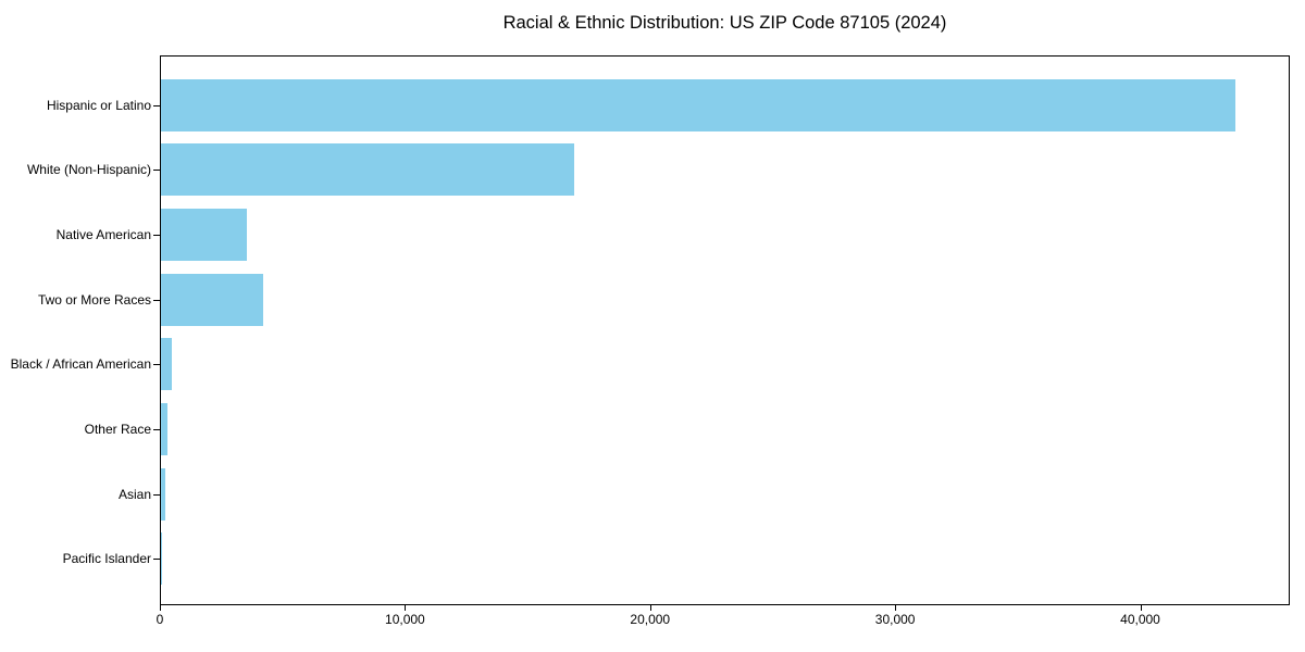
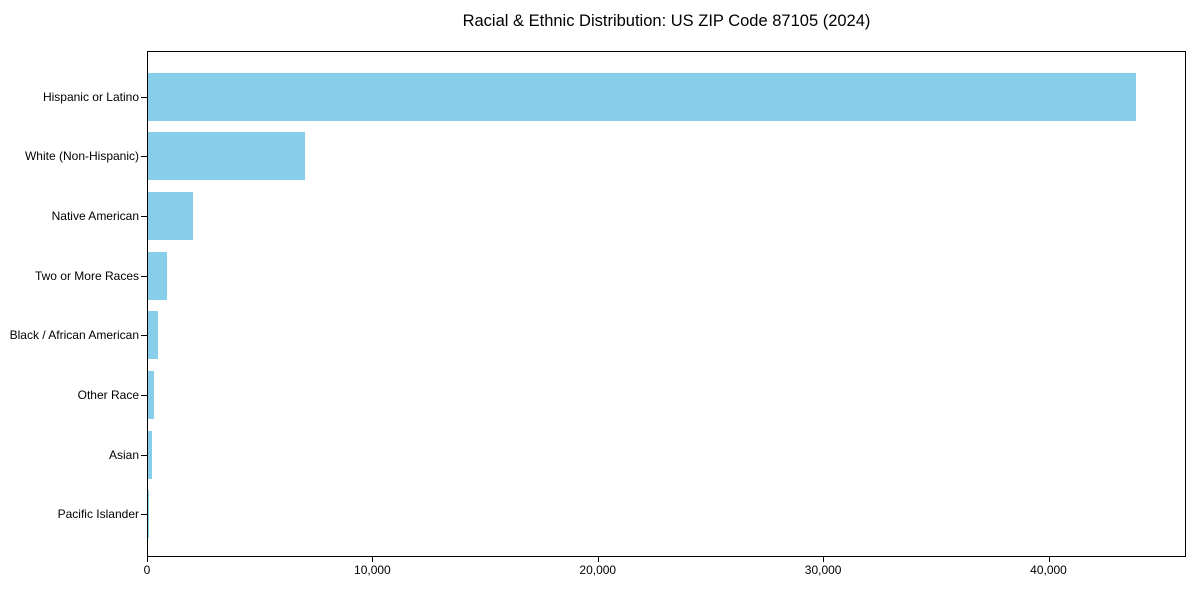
White (Non-Hispanic): 16900 -> 7000
Native American: 3500 -> 2000
Two or More Races: 4200 -> 800
